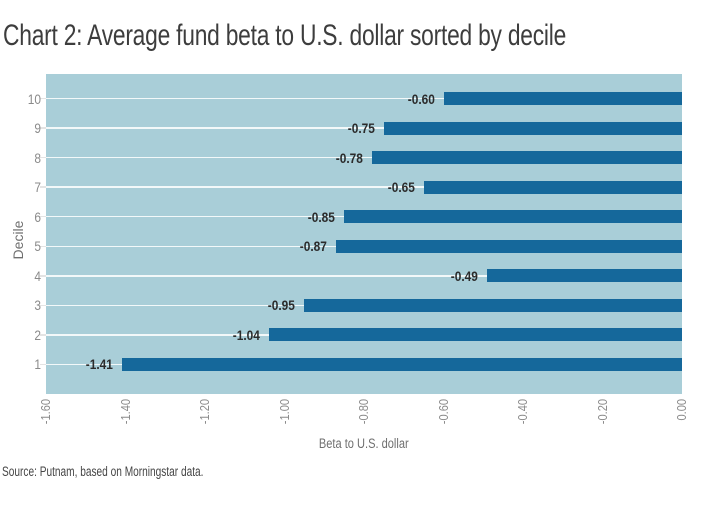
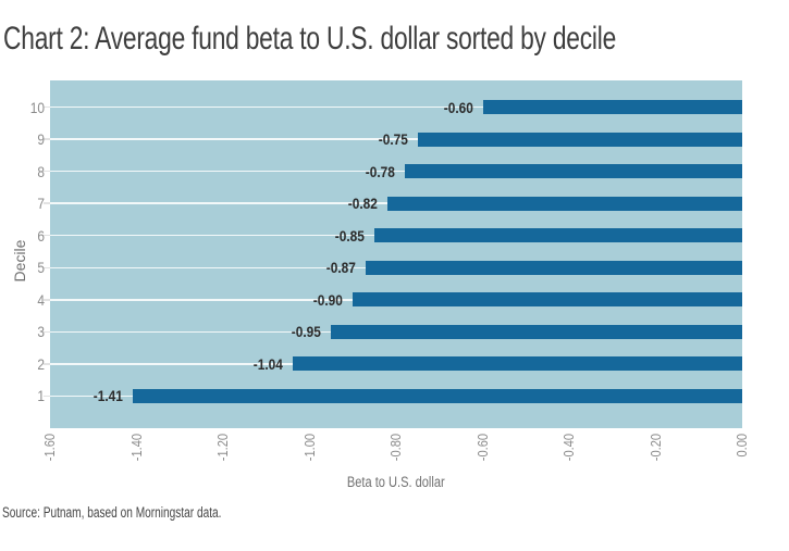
7: -0.65 -> -0.82
4: -0.49 -> -0.90
